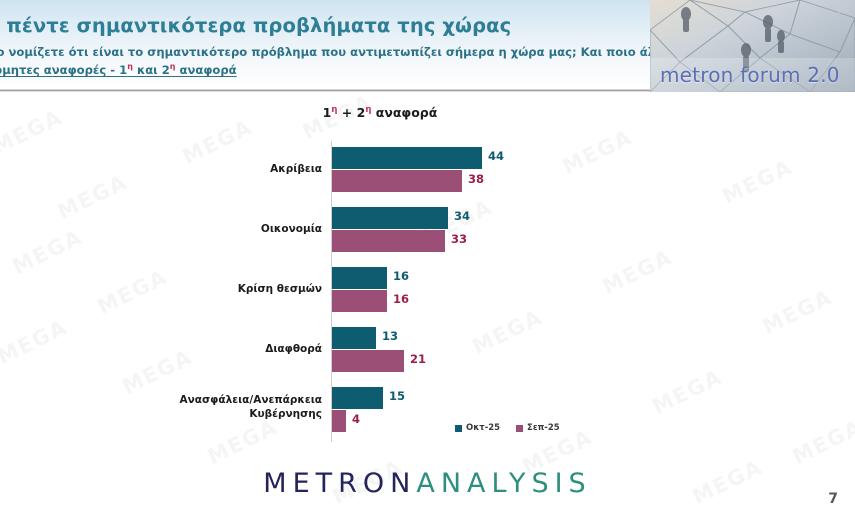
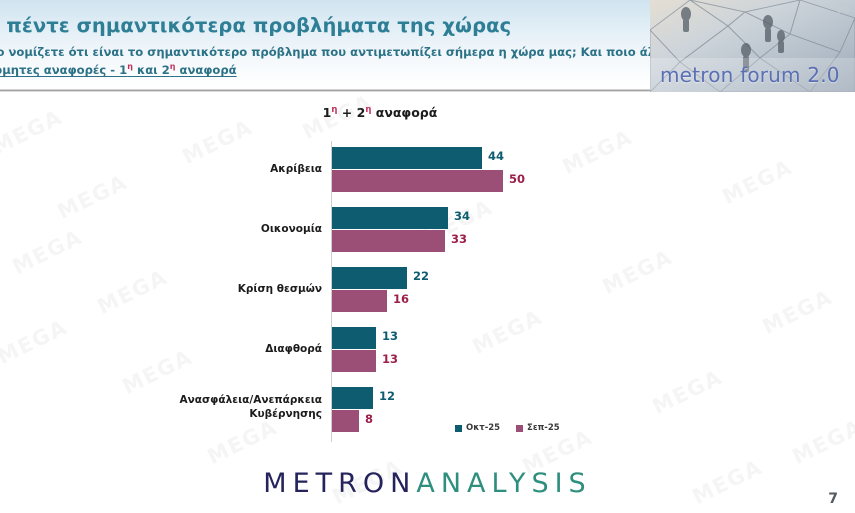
Σεπ-25/Ακρίβεια: 38 -> 50
Οκτ-25/Κρίση θεσμών: 16 -> 22
Σεπ-25/Διαφθορά: 21 -> 13
Οκτ-25/Ανασφάλεια/Ανεπάρκεια Κυβέρνησης: 15 -> 12
Σεπ-25/Ανασφάλεια/Ανεπάρκεια Κυβέρνησης: 4 -> 8
